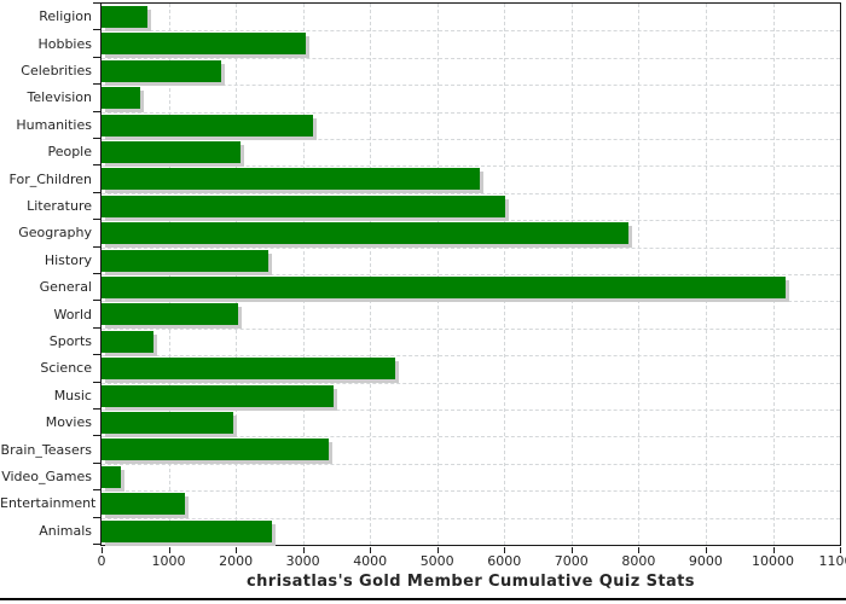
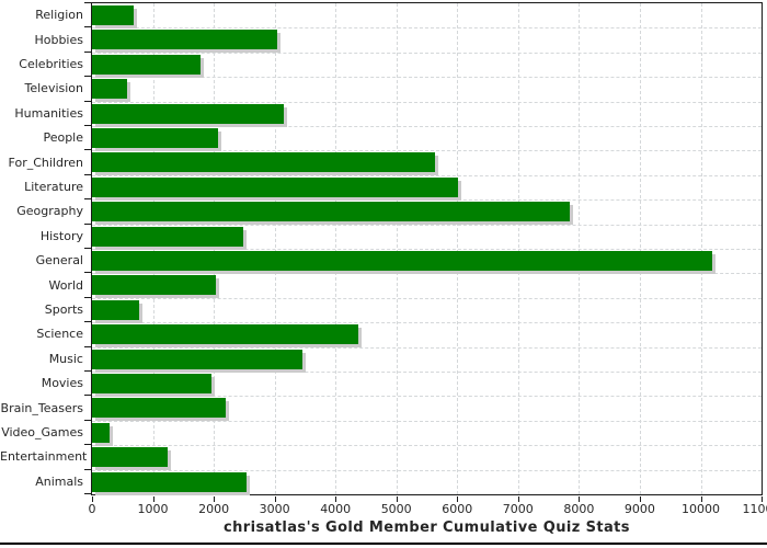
Brain_Teasers: 3400 -> 2200
